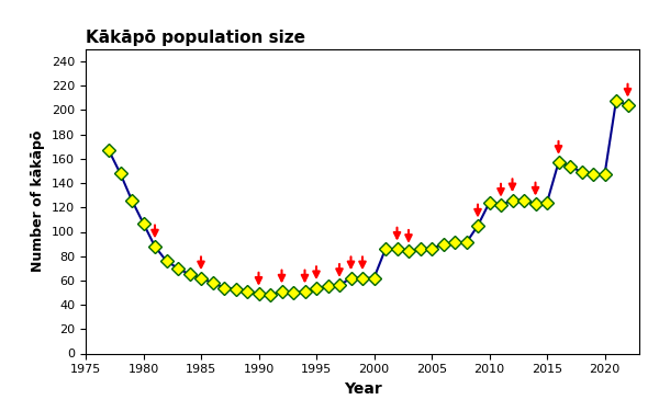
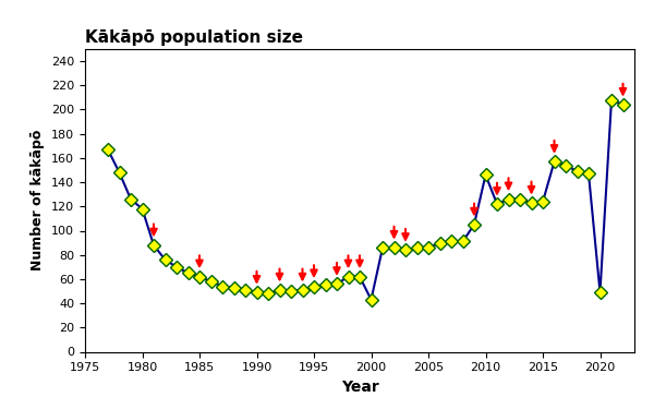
1980: 107 -> 118
2000: 62 -> 43
2010: 124 -> 146
2020: 147 -> 49
